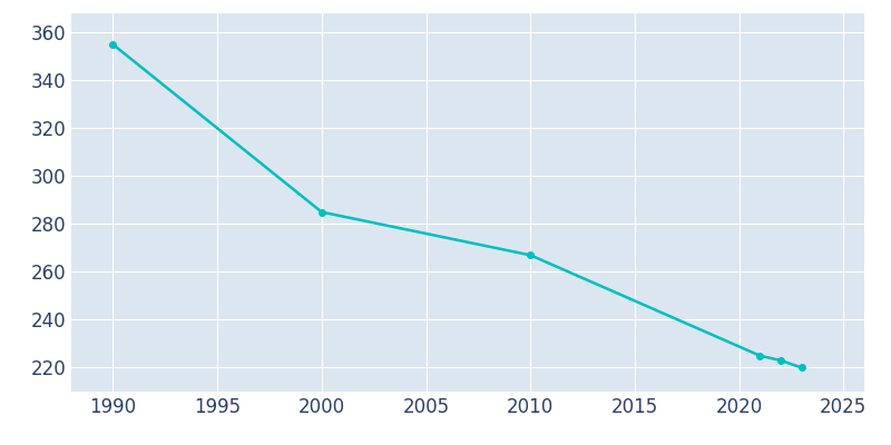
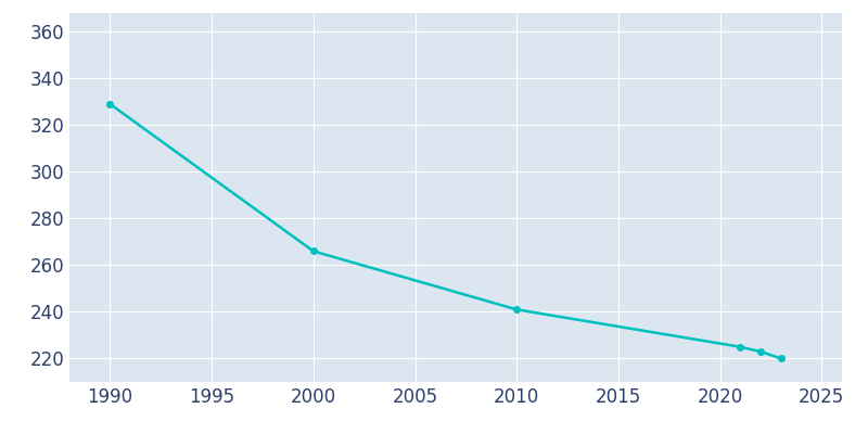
1990: 355 -> 329
2000: 285 -> 266
2010: 267 -> 241
